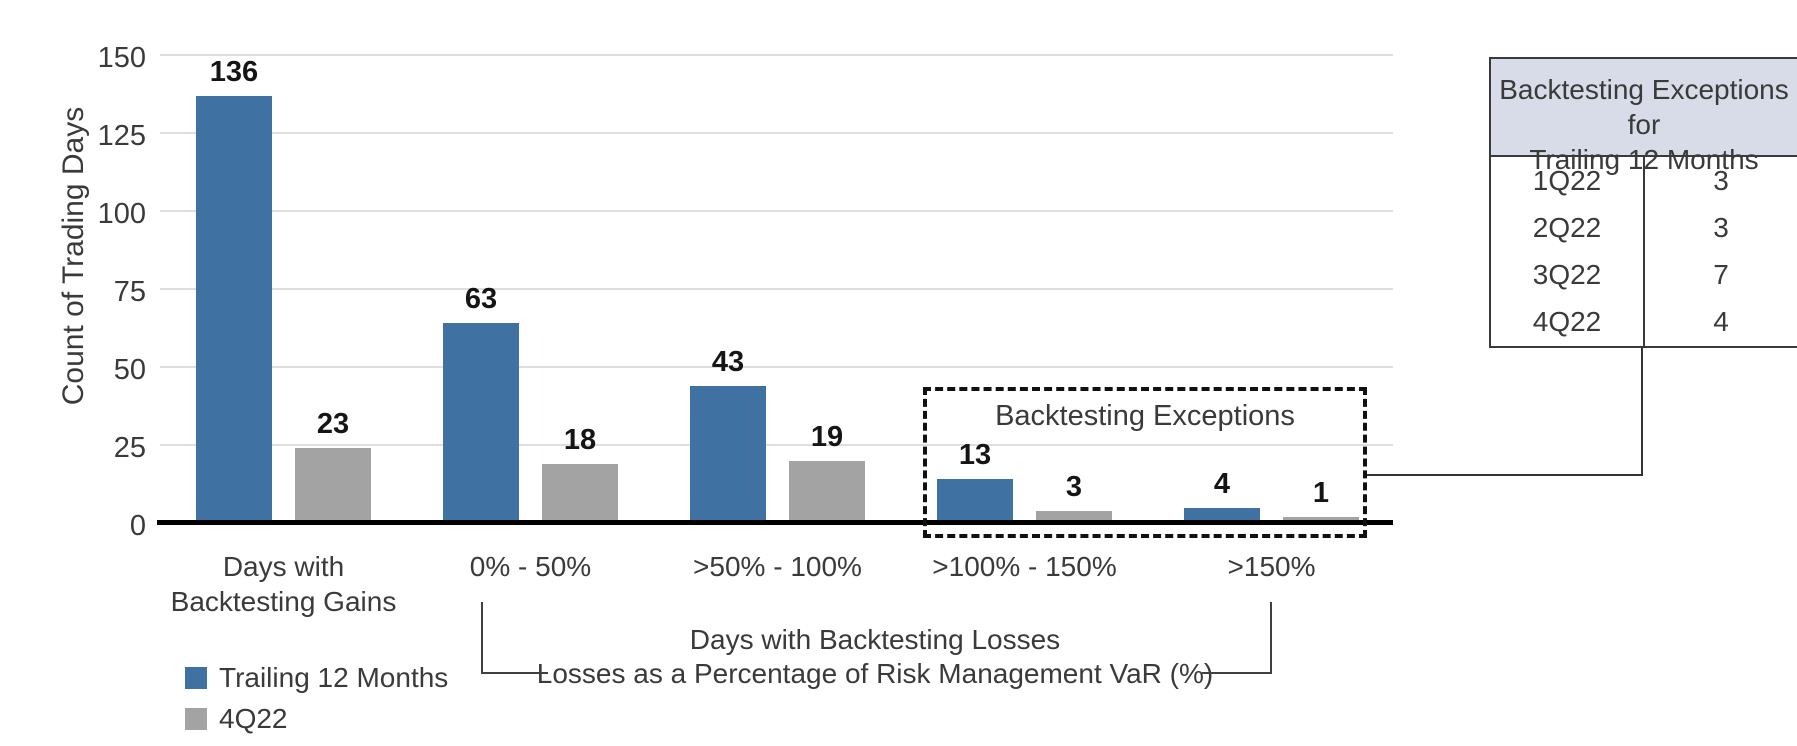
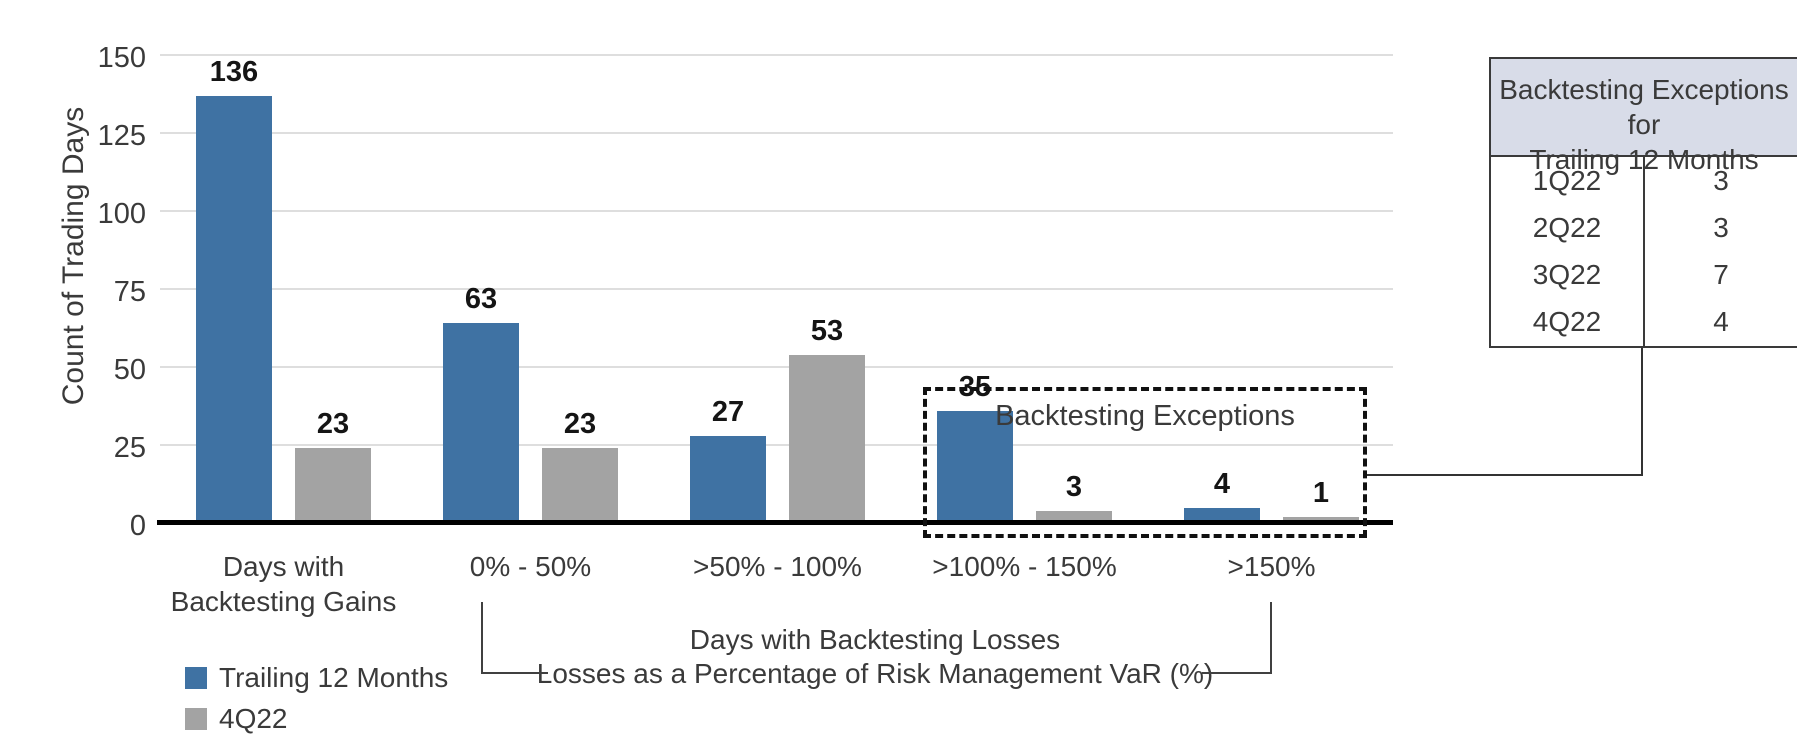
4Q22/0% - 50%: 18 -> 23
Trailing 12 Months/>50% - 100%: 43 -> 27
4Q22/>50% - 100%: 19 -> 53
Trailing 12 Months/>100% - 150%: 13 -> 35
